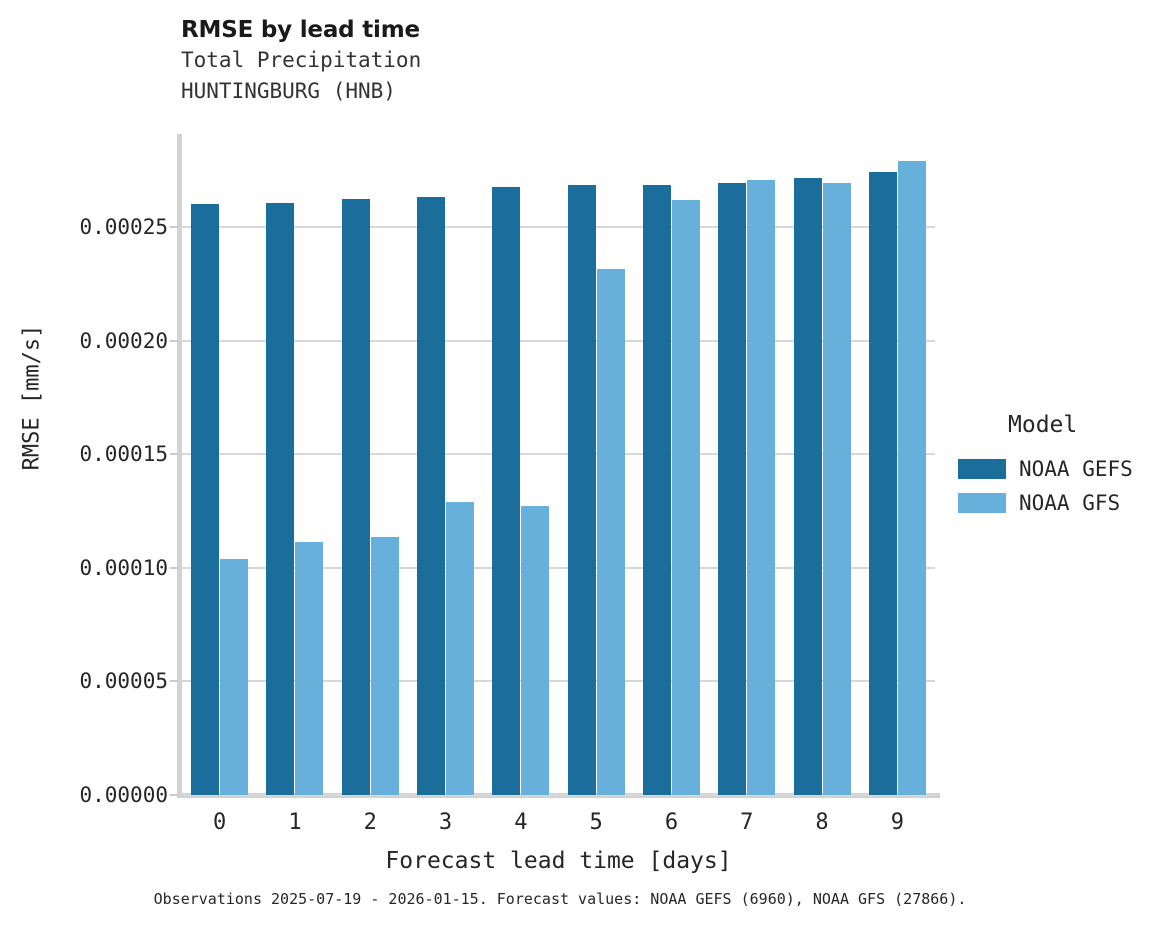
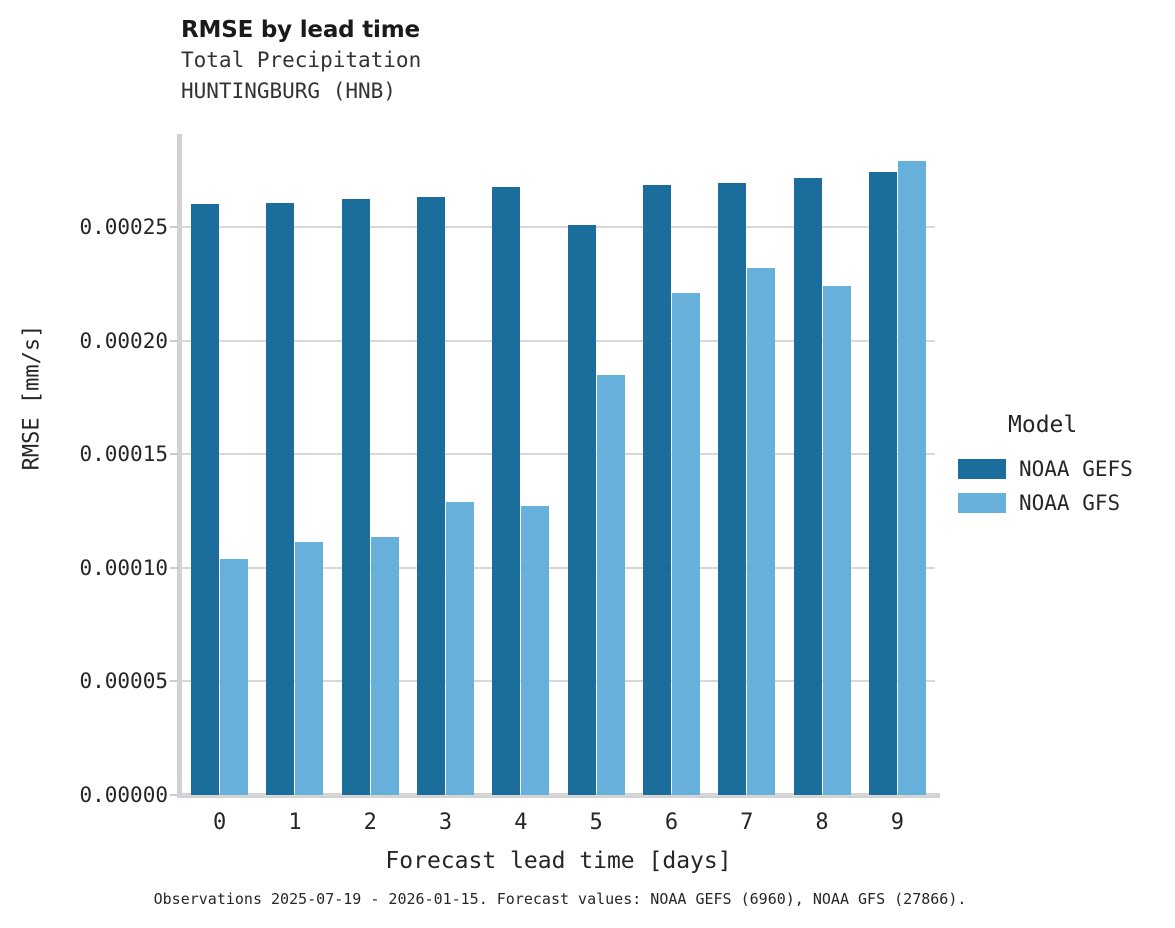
NOAA GEFS/5: 0.000268 -> 0.000251
NOAA GFS/5: 0.000231 -> 0.000185
NOAA GFS/6: 0.000262 -> 0.000221
NOAA GFS/7: 0.000271 -> 0.000232
NOAA GFS/8: 0.000269 -> 0.000224
